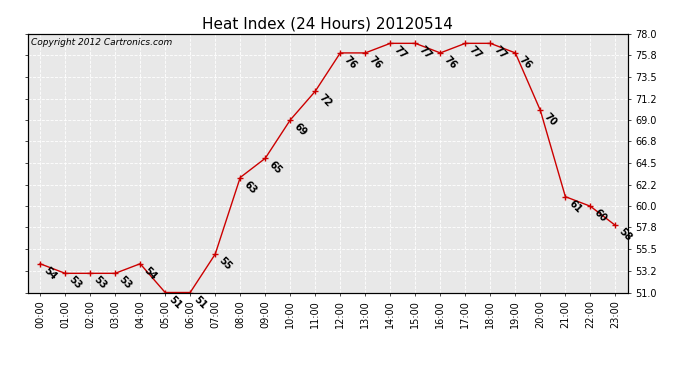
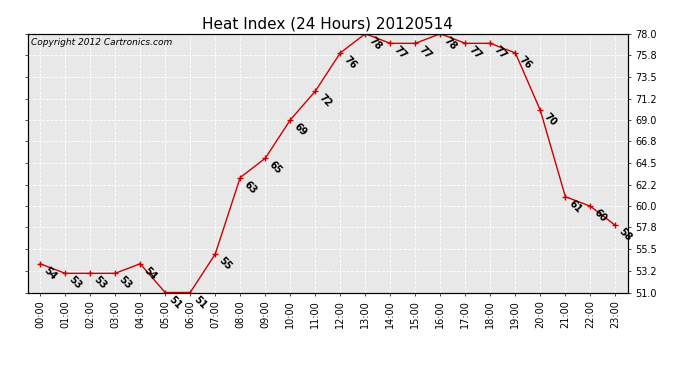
13:00: 76 -> 78
16:00: 76 -> 78
